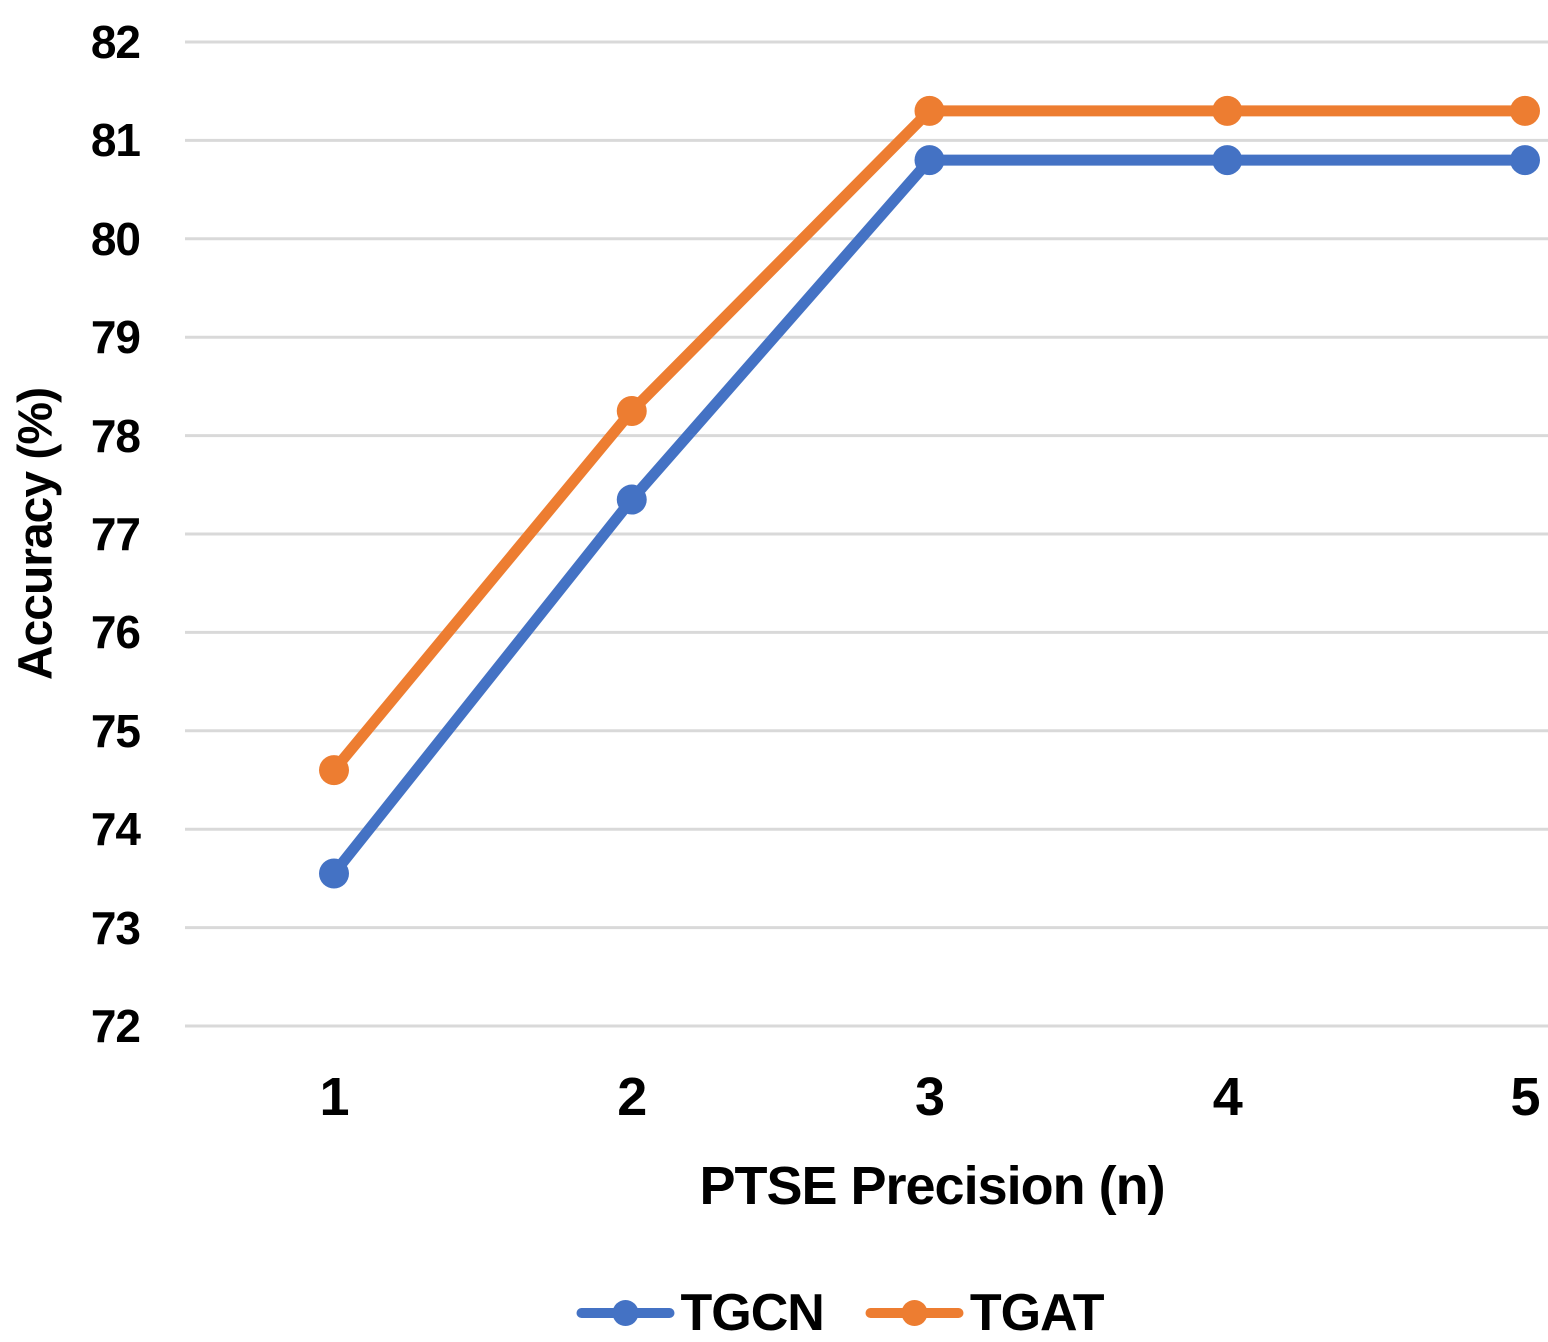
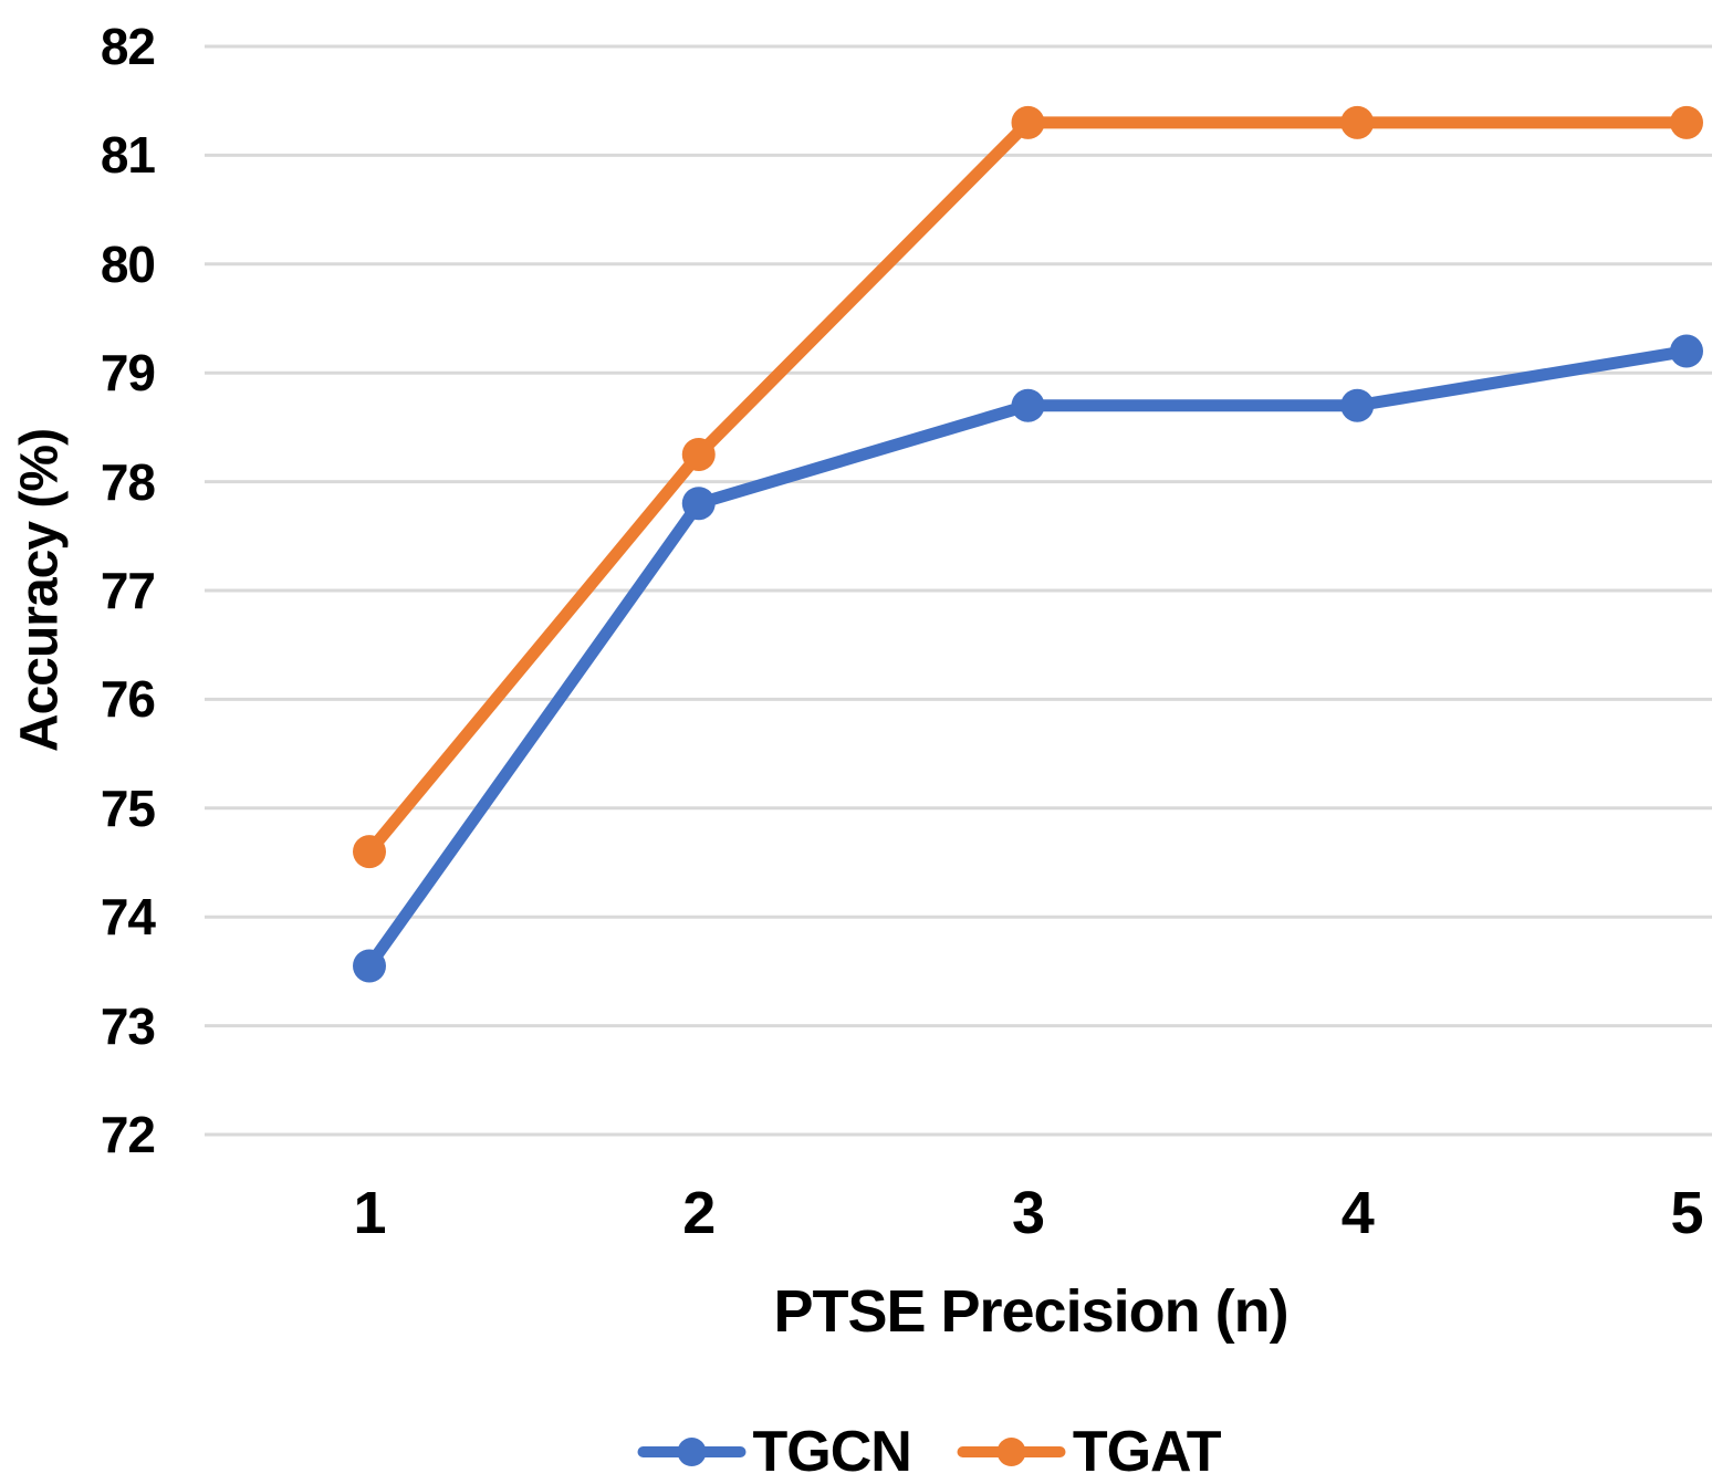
TGCN/2: 77.3 -> 77.8
TGCN/3: 80.8 -> 78.7
TGCN/4: 80.8 -> 78.7
TGCN/5: 80.8 -> 79.2
